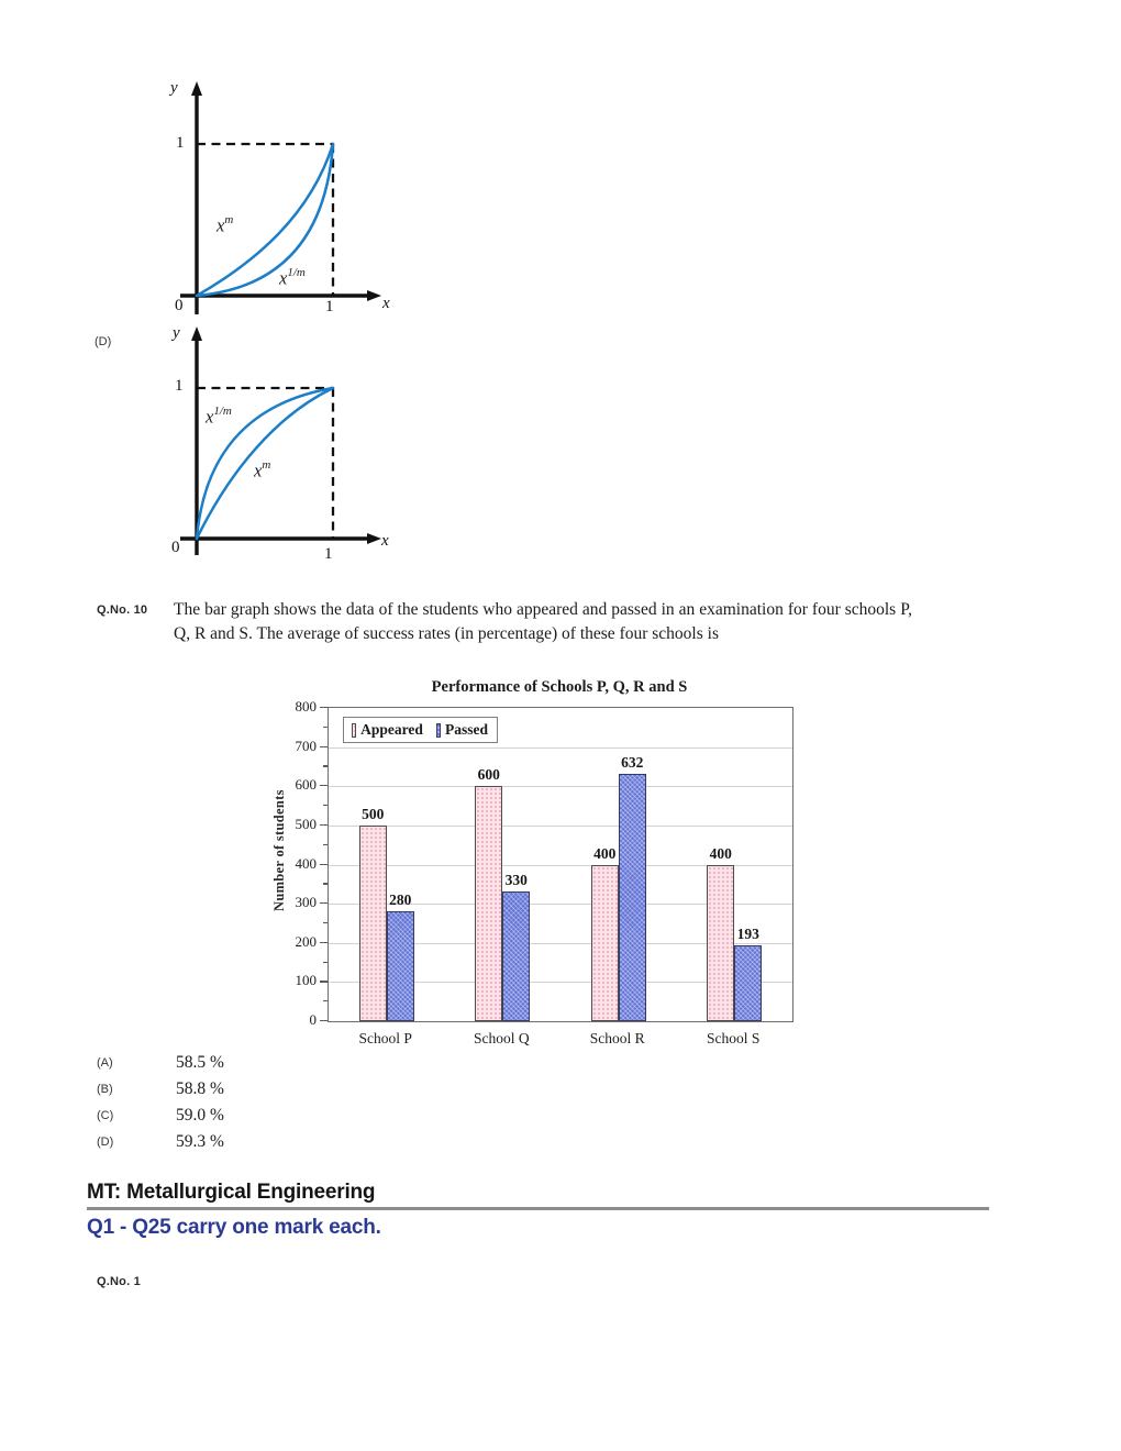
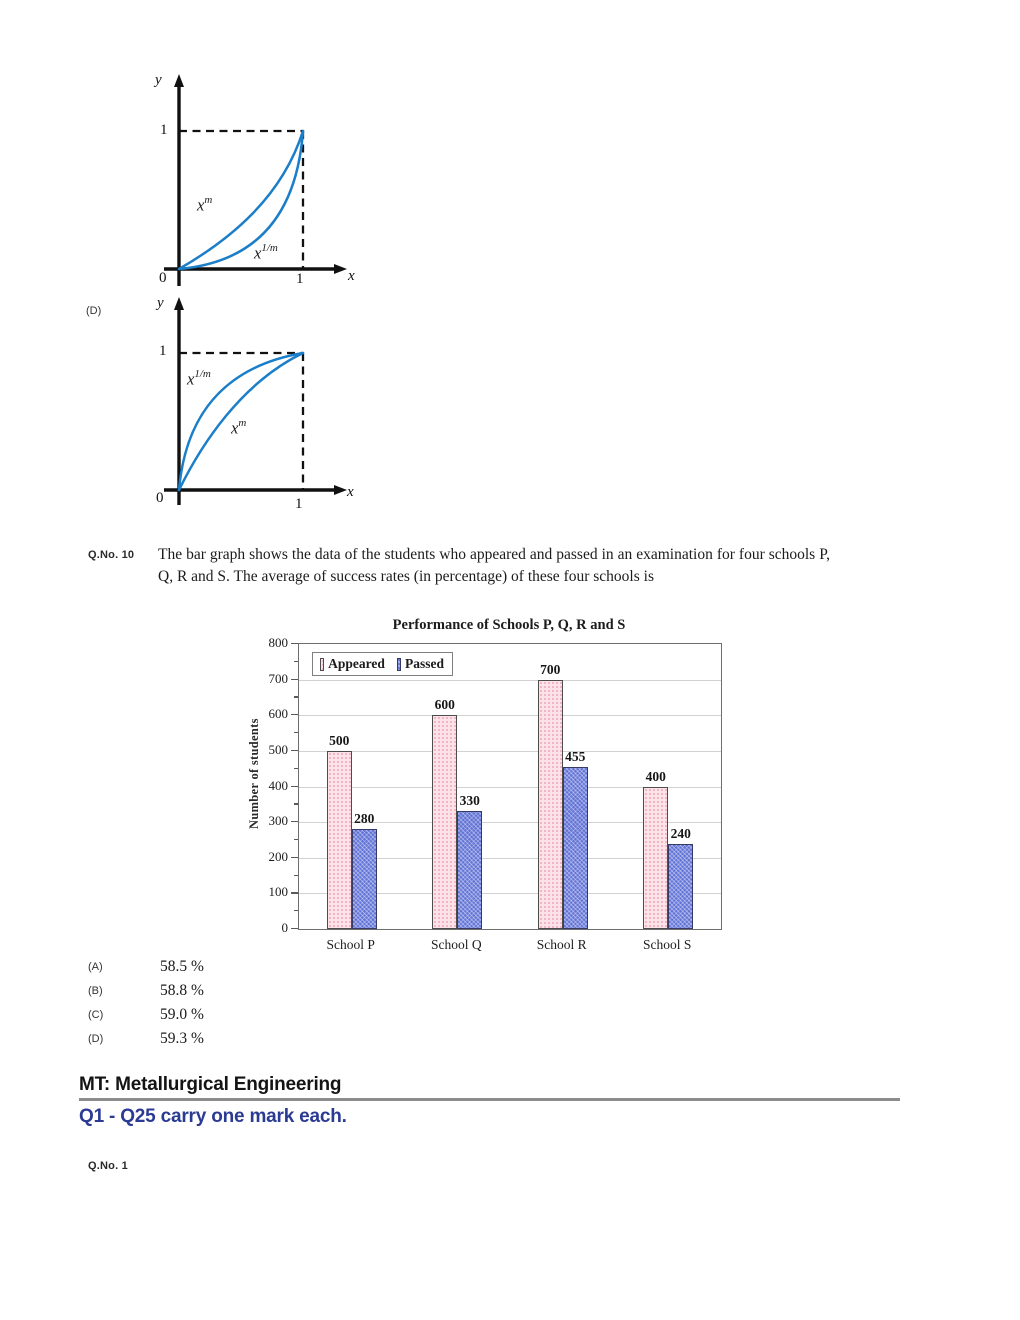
Appeared/School R: 400 -> 700
Passed/School R: 632 -> 455
Passed/School S: 193 -> 240
